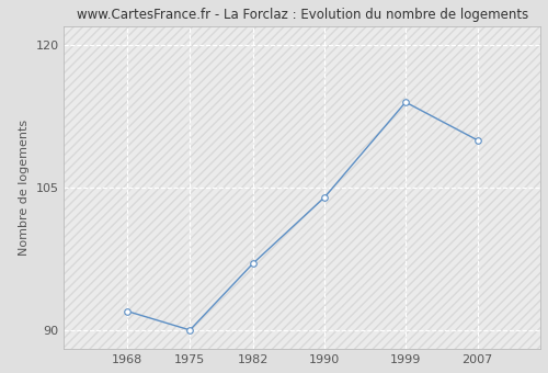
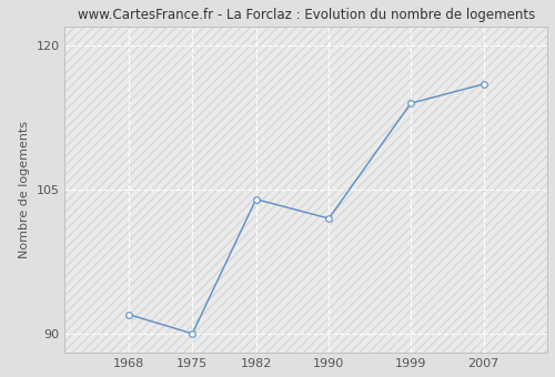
1982: 97 -> 104
1990: 104 -> 102
2007: 110 -> 116
